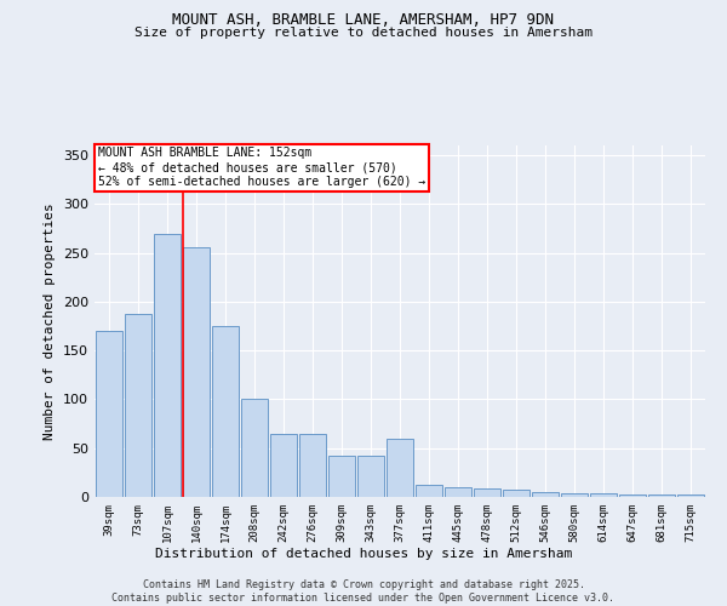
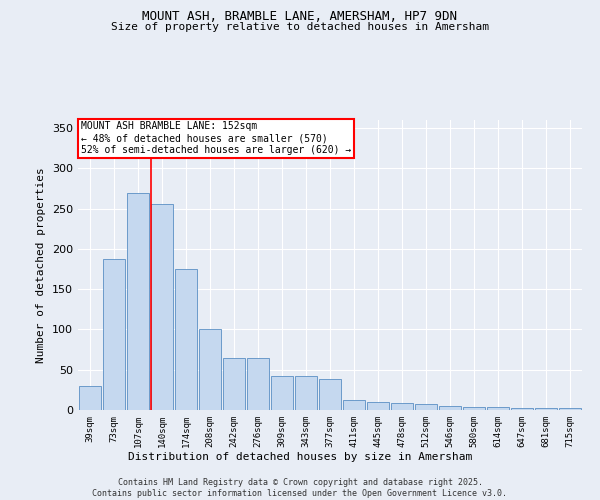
39sqm: 170 -> 30
377sqm: 60 -> 38
